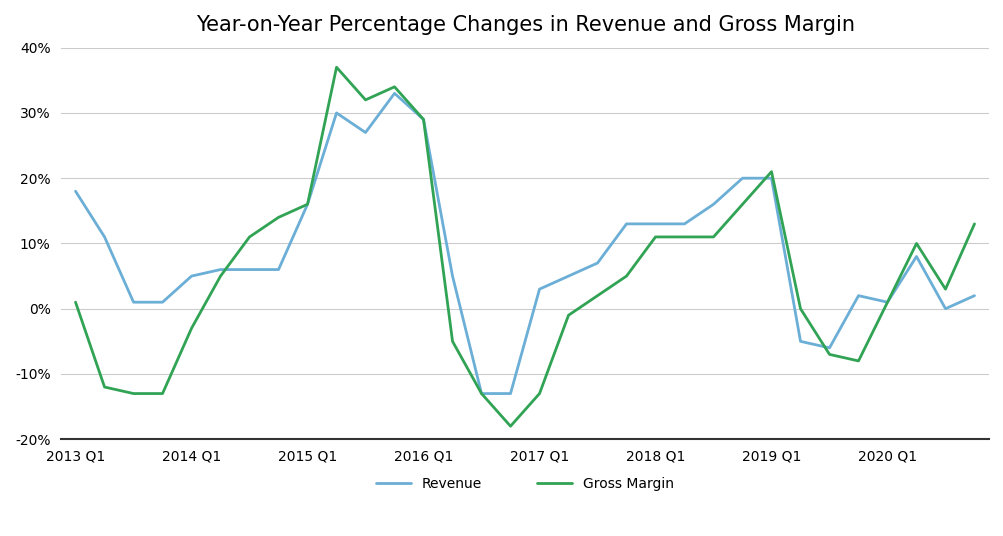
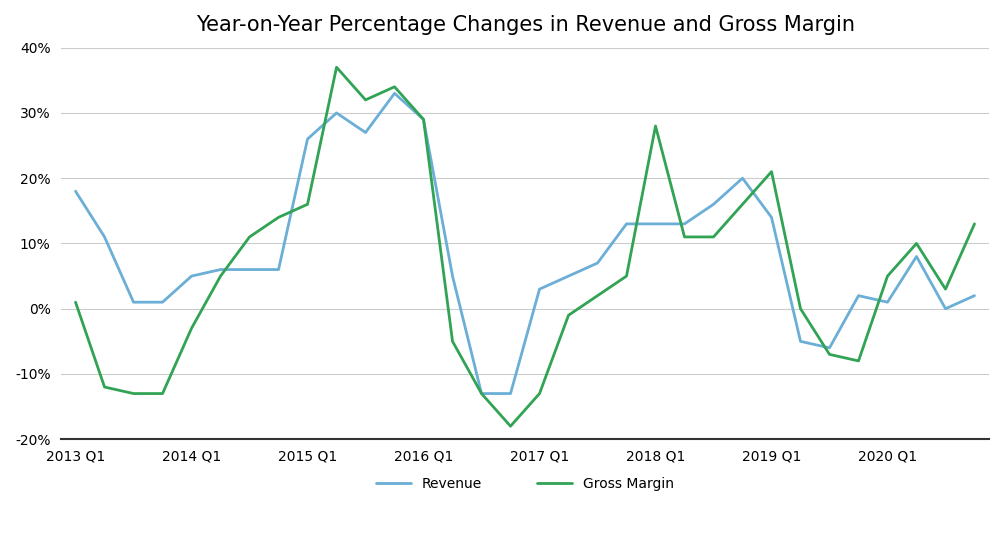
Revenue/2015 Q1: 16% -> 26%
Gross Margin/2018 Q1: 11% -> 28%
Revenue/2019 Q1: 20% -> 14%
Gross Margin/2020 Q1: 1% -> 5%
